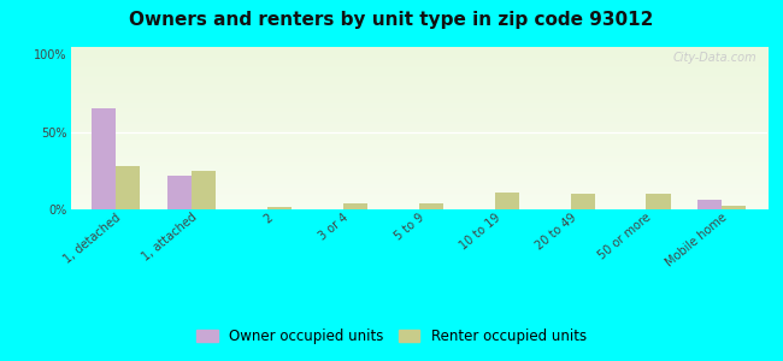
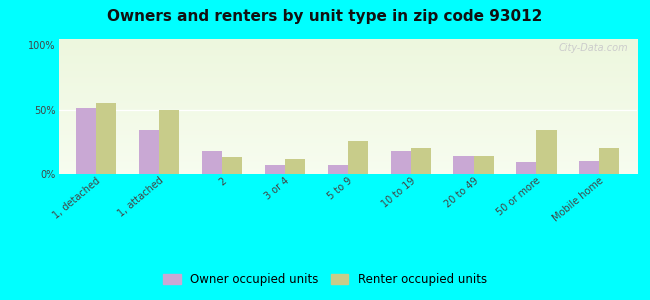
Owner occupied units/1, detached: 65% -> 51%
Renter occupied units/1, detached: 28% -> 55%
Owner occupied units/1, attached: 22% -> 34%
Renter occupied units/1, attached: 25% -> 50%
Owner occupied units/2: 0% -> 18%
Renter occupied units/2: 2% -> 13%
Owner occupied units/3 or 4: 0% -> 7%
Renter occupied units/3 or 4: 4% -> 12%
Owner occupied units/5 to 9: 0% -> 7%
Renter occupied units/5 to 9: 4% -> 26%
Owner occupied units/10 to 19: 0% -> 18%
Renter occupied units/10 to 19: 11% -> 20%
Owner occupied units/20 to 49: 0% -> 14%
Renter occupied units/20 to 49: 10% -> 14%
Owner occupied units/50 or more: 0% -> 9%
Renter occupied units/50 or more: 10% -> 34%
Owner occupied units/Mobile home: 6% -> 10%
Renter occupied units/Mobile home: 2% -> 20%
